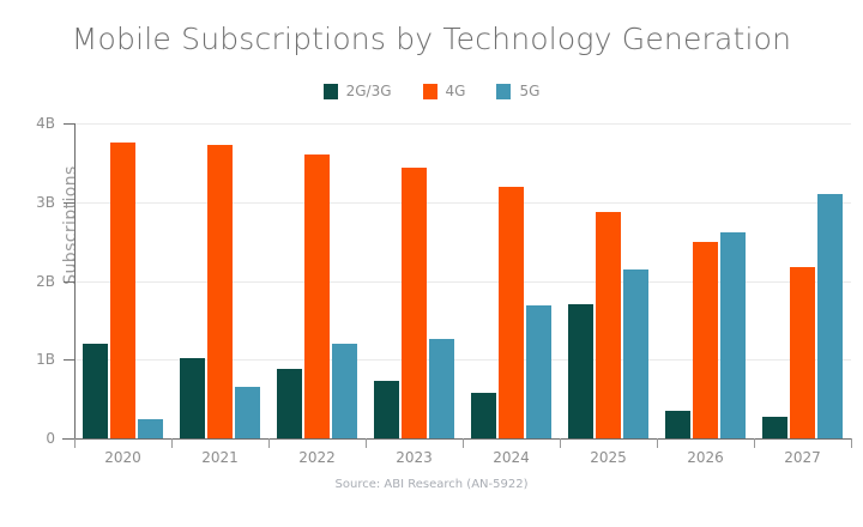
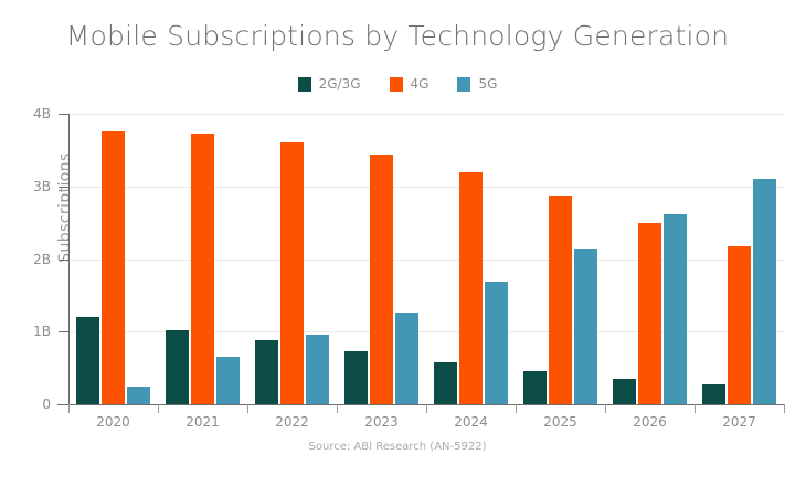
5G/2022: 1.2B -> 1.0B
2G/3G/2025: 1.7B -> 0.5B
